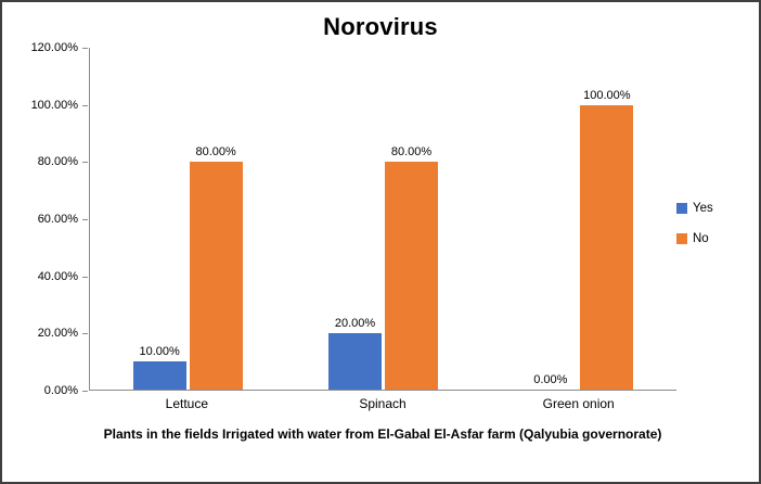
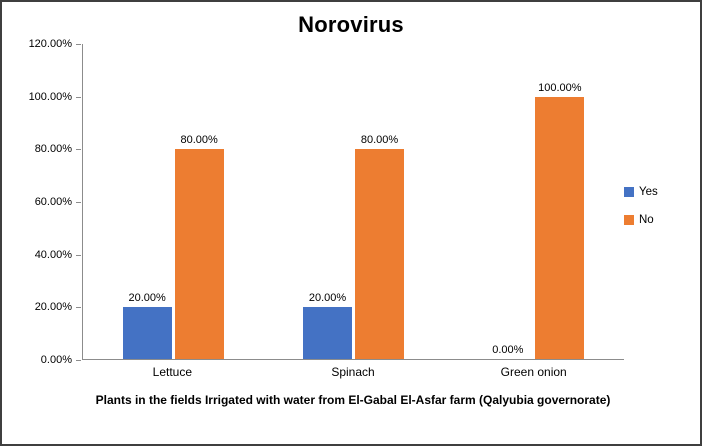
Yes/Lettuce: 10.00% -> 20.00%
